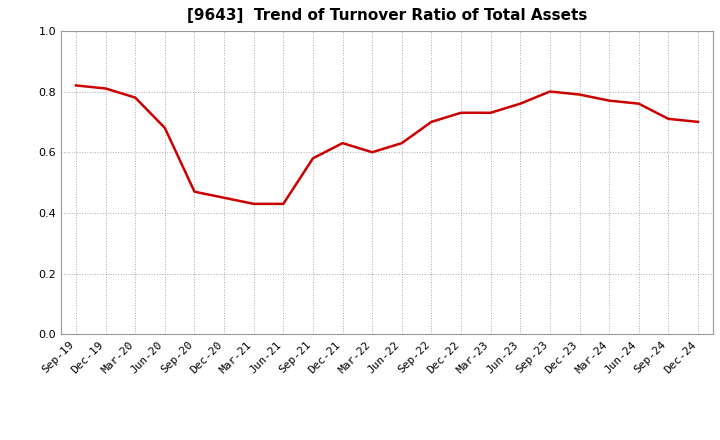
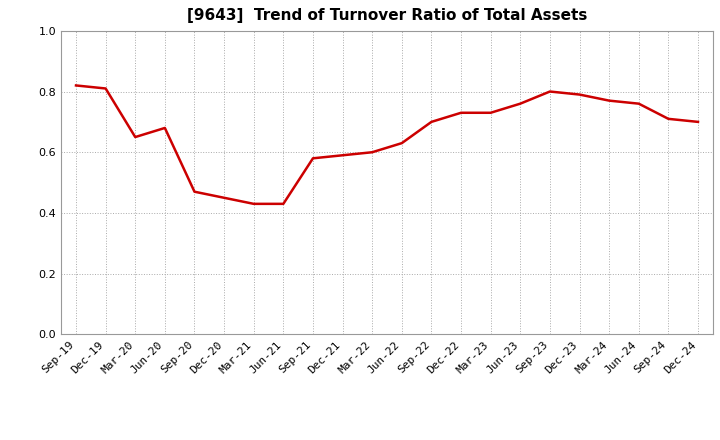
Mar-20: 0.78 -> 0.65
Dec-21: 0.63 -> 0.59
